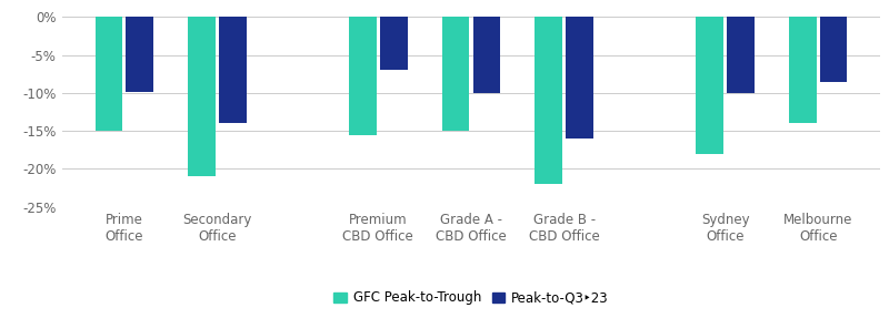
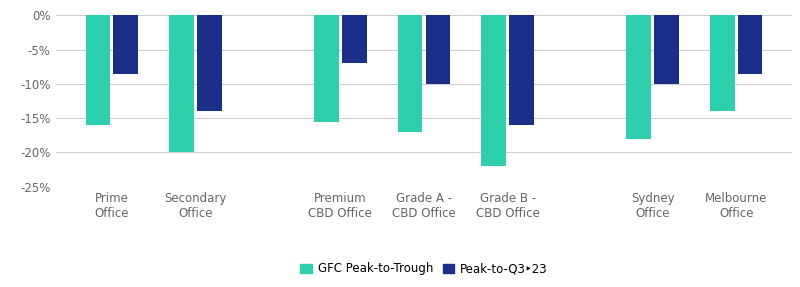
GFC Peak-to-Trough/Prime Office: -15.0% -> -16.0%
Peak-to-Q3‣23/Prime Office: -9.8% -> -8.5%
GFC Peak-to-Trough/Secondary Office: -21.0% -> -20.0%
GFC Peak-to-Trough/Grade A - CBD Office: -15.0% -> -17.0%
